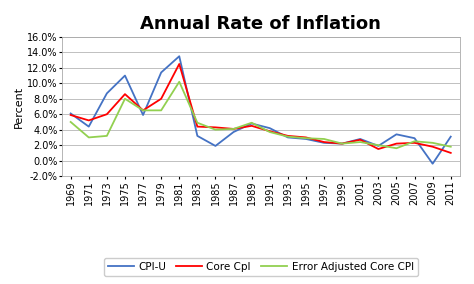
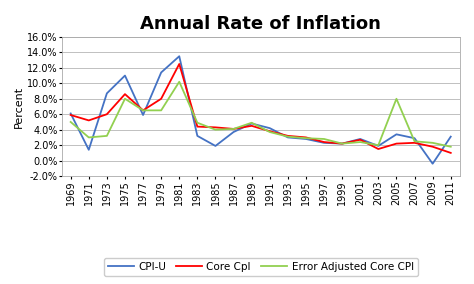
CPI-U/1971: 4.4% -> 1.4%
Error Adjusted Core CPI/2005: 1.6% -> 8.0%
